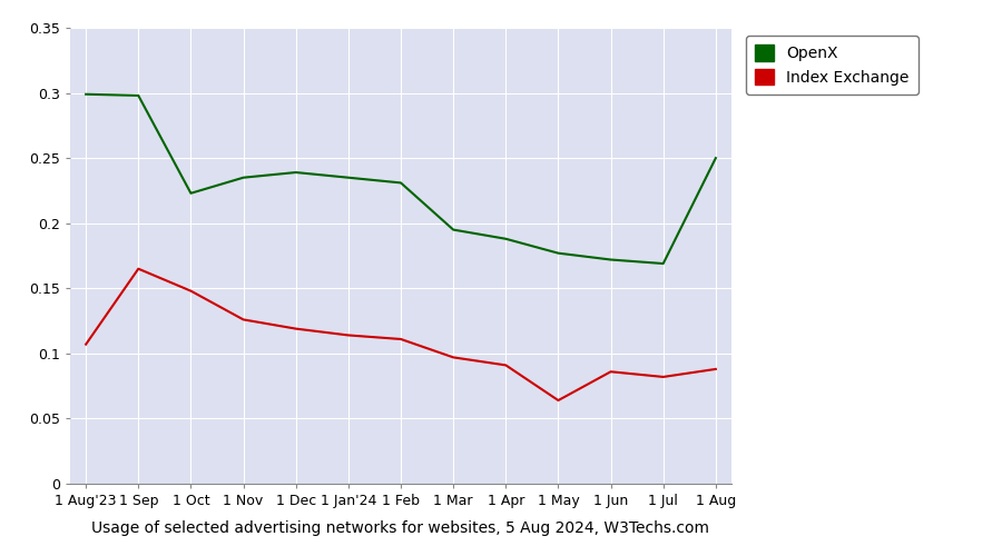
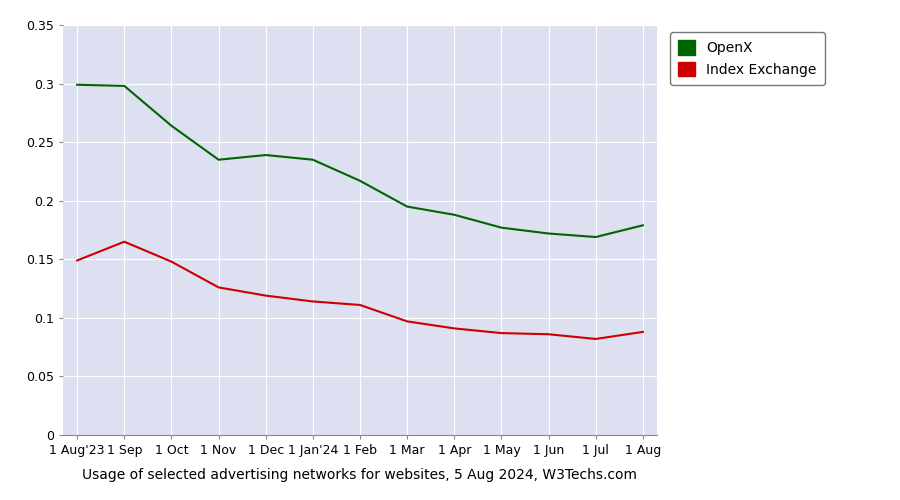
Index Exchange/1 Aug'23: 0.107 -> 0.149
OpenX/1 Oct: 0.223 -> 0.264
OpenX/1 Feb: 0.231 -> 0.217
Index Exchange/1 May: 0.064 -> 0.087
OpenX/1 Aug: 0.250 -> 0.179
